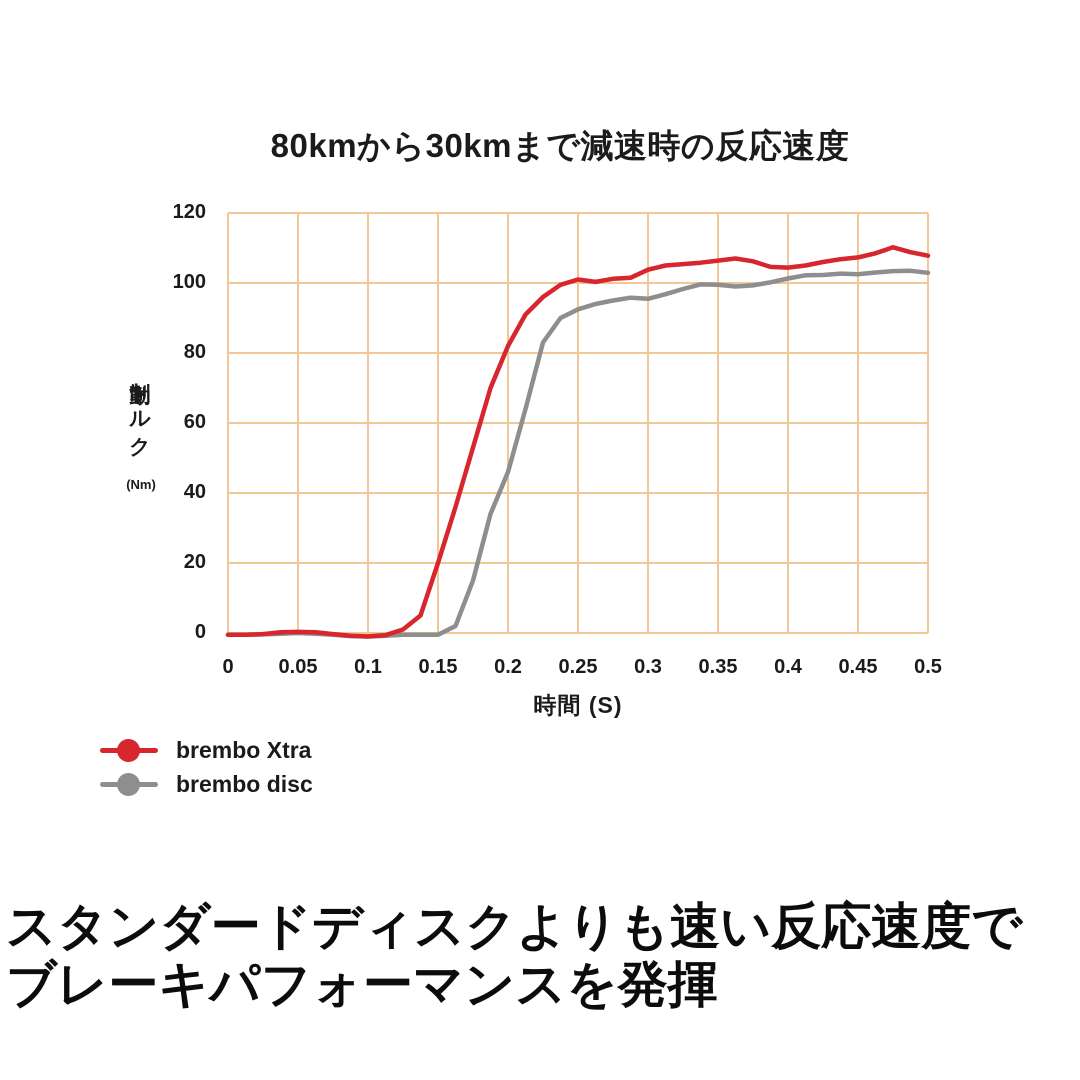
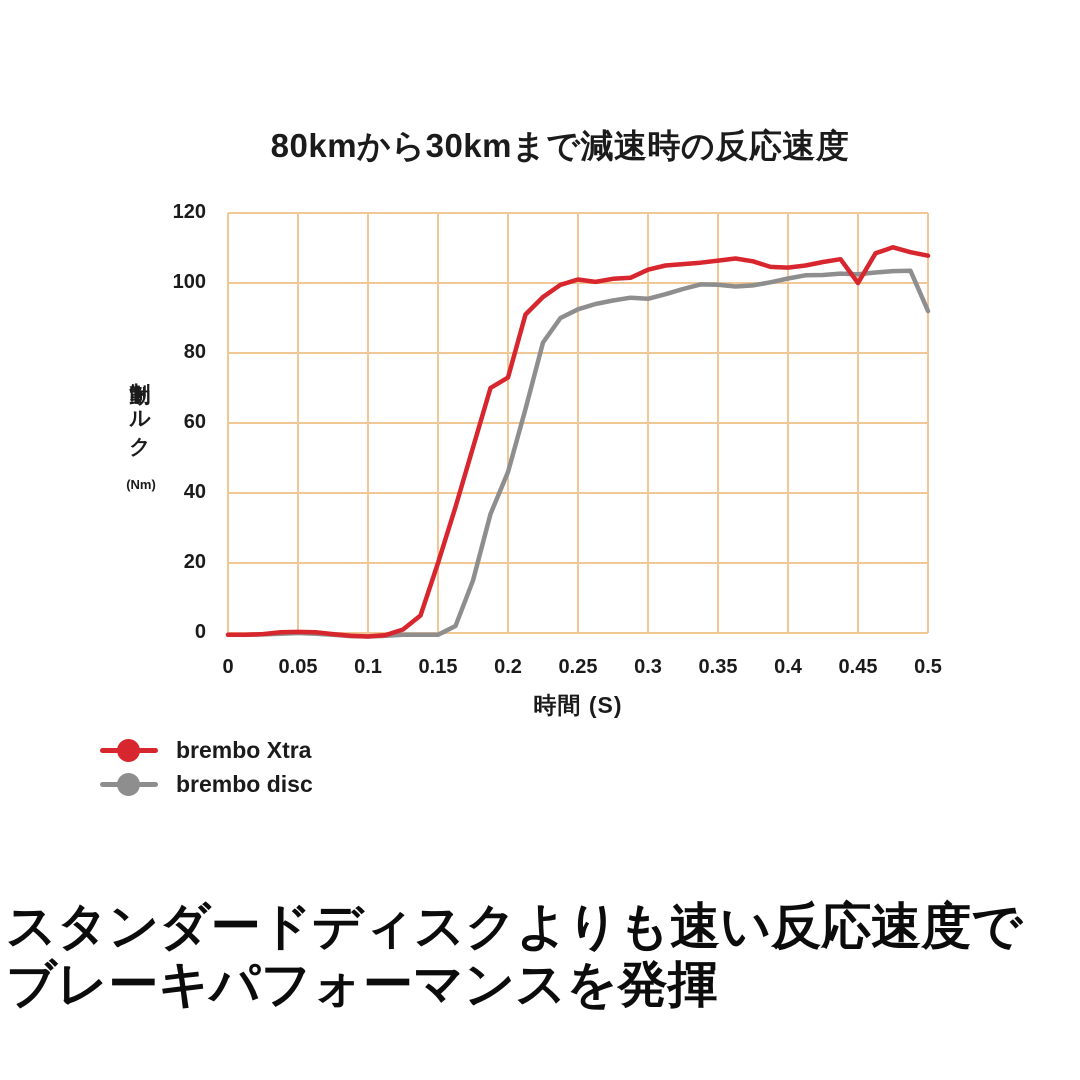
brembo Xtra/0.2: 82 -> 73
brembo Xtra/0.45: 107 -> 100
brembo disc/0.5: 103 -> 92
